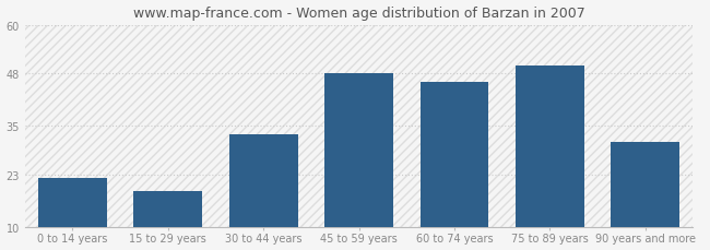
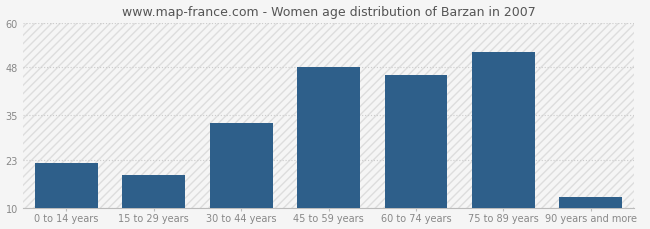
75 to 89 years: 50 -> 52
90 years and more: 31 -> 13
